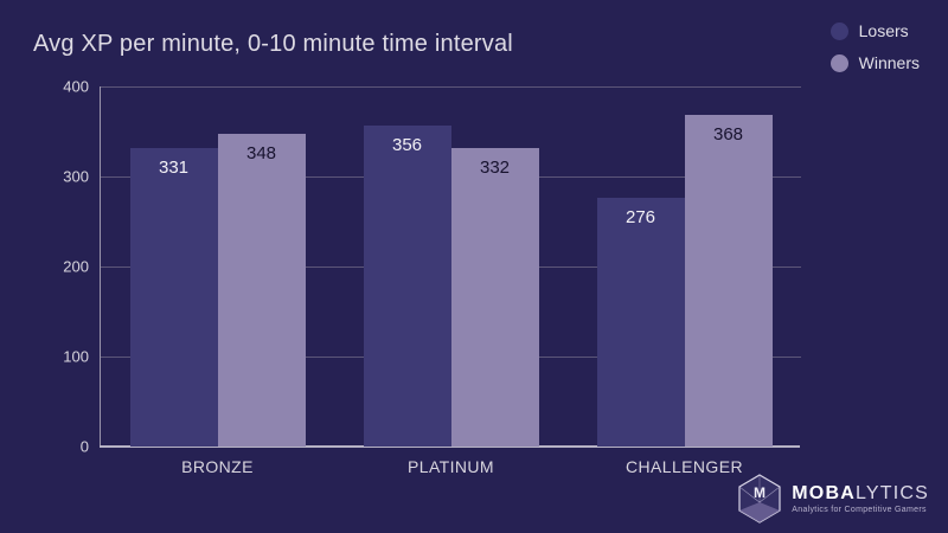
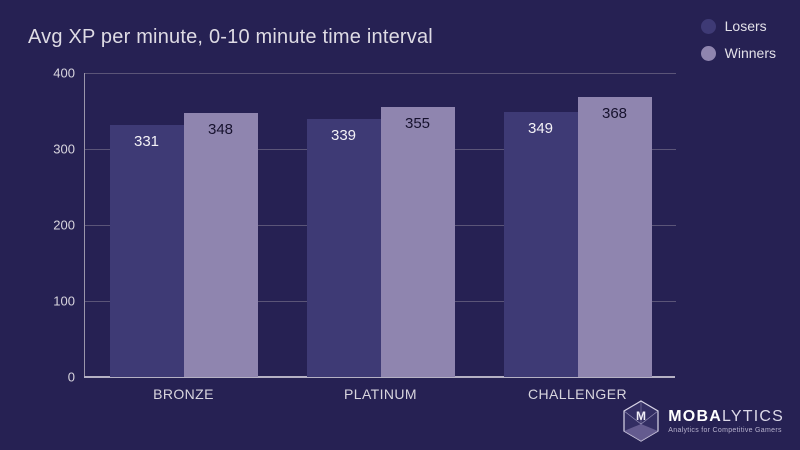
Losers/PLATINUM: 356 -> 339
Winners/PLATINUM: 332 -> 355
Losers/CHALLENGER: 276 -> 349
